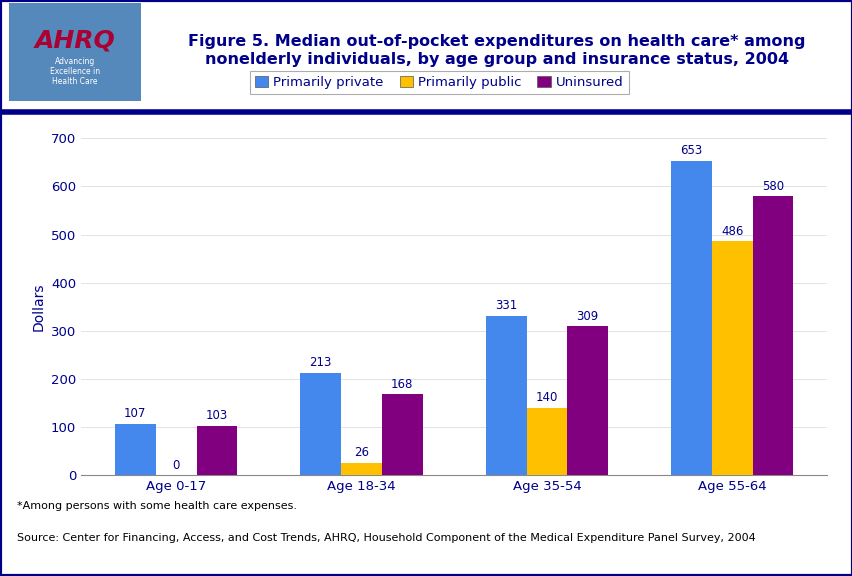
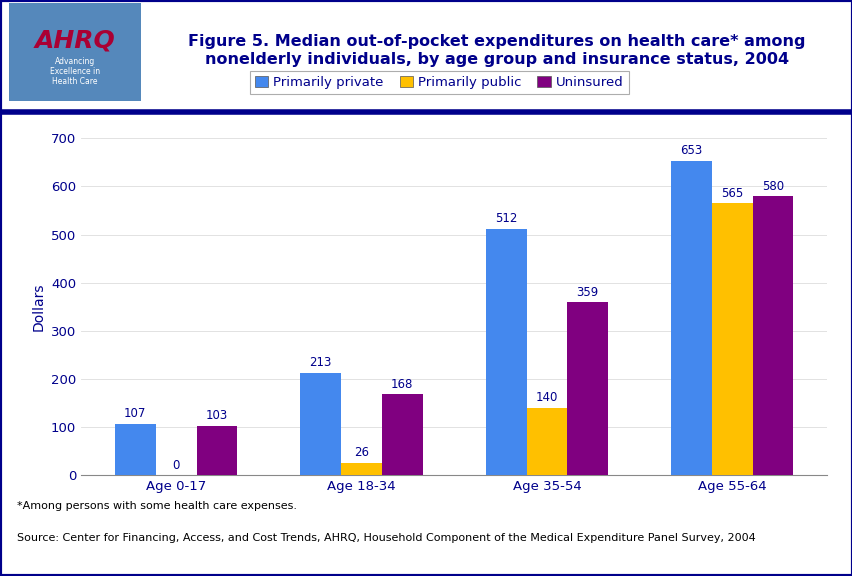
Primarily private/Age 35-54: 331 -> 512
Uninsured/Age 35-54: 309 -> 359
Primarily public/Age 55-64: 486 -> 565
